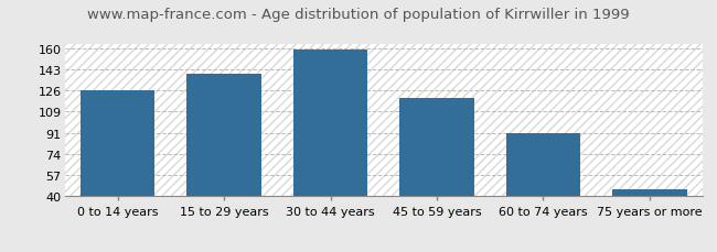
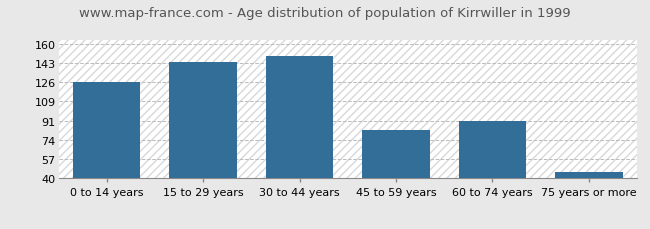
15 to 29 years: 139 -> 144
30 to 44 years: 159 -> 149
45 to 59 years: 120 -> 83
